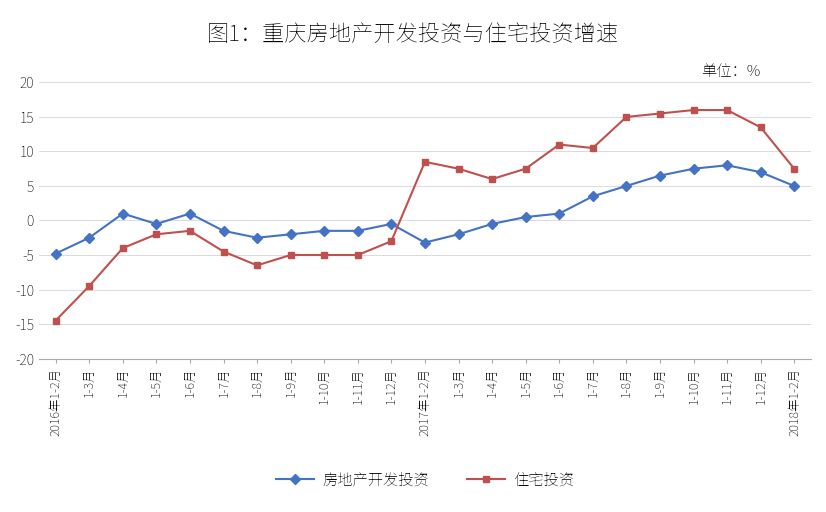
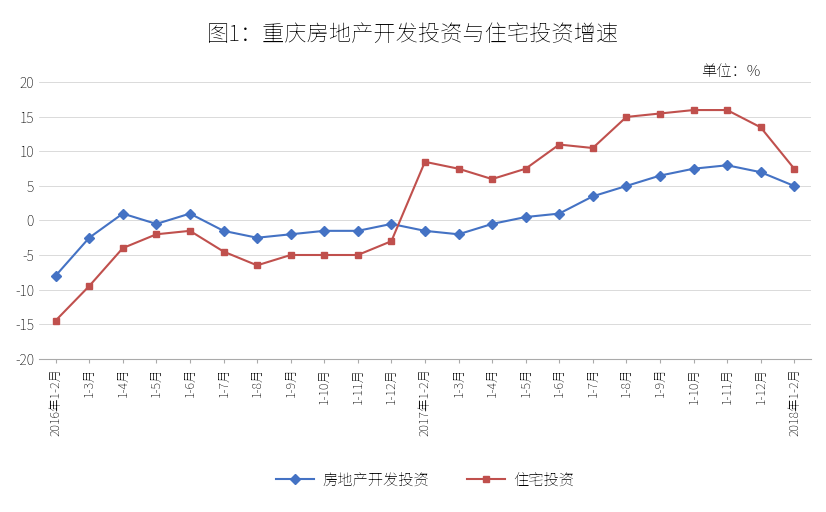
房地产开发投资/2016年1-2月: -4.8 -> -8.0
房地产开发投资/2017年1-2月: -3.2 -> -1.5
